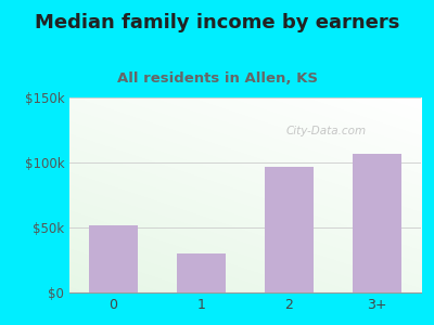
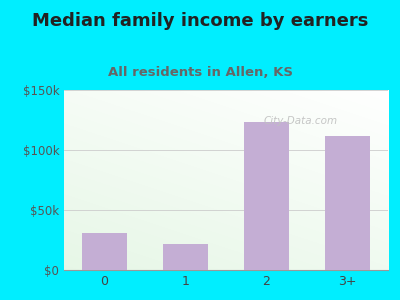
0: $52k -> $31k
1: $30k -> $22k
2: $97k -> $123k
3+: $107k -> $112k
